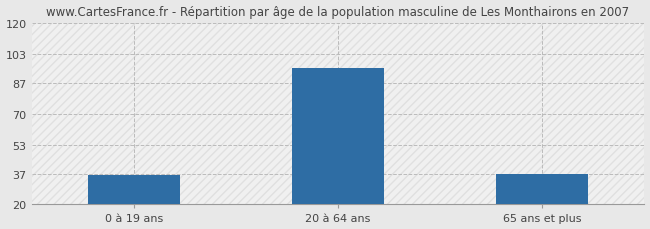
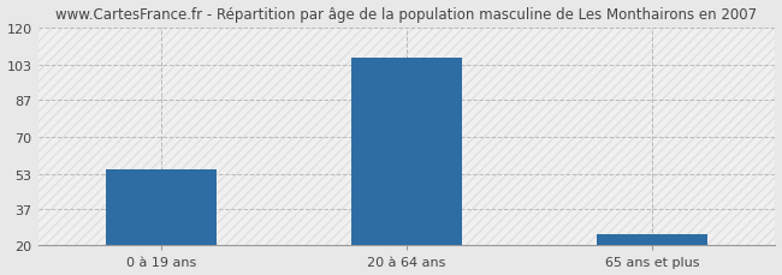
0 à 19 ans: 36 -> 55
20 à 64 ans: 95 -> 106
65 ans et plus: 37 -> 25
